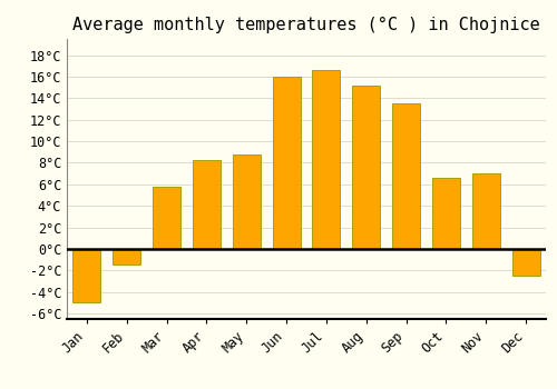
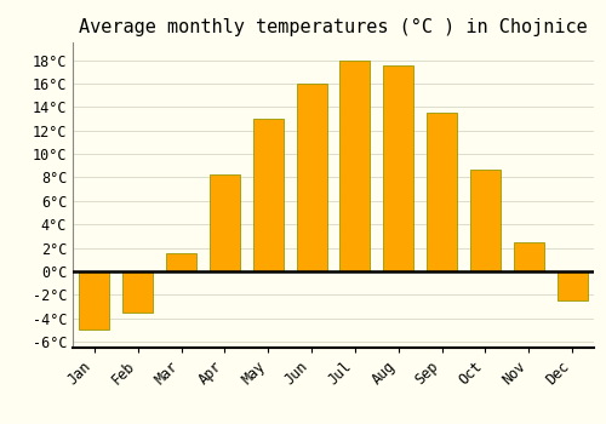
Feb: -1.4°C -> -3.5°C
Mar: 5.8°C -> 1.5°C
May: 8.8°C -> 13.0°C
Jul: 16.6°C -> 18.0°C
Aug: 15.2°C -> 17.5°C
Oct: 6.6°C -> 8.7°C
Nov: 7.0°C -> 2.5°C
